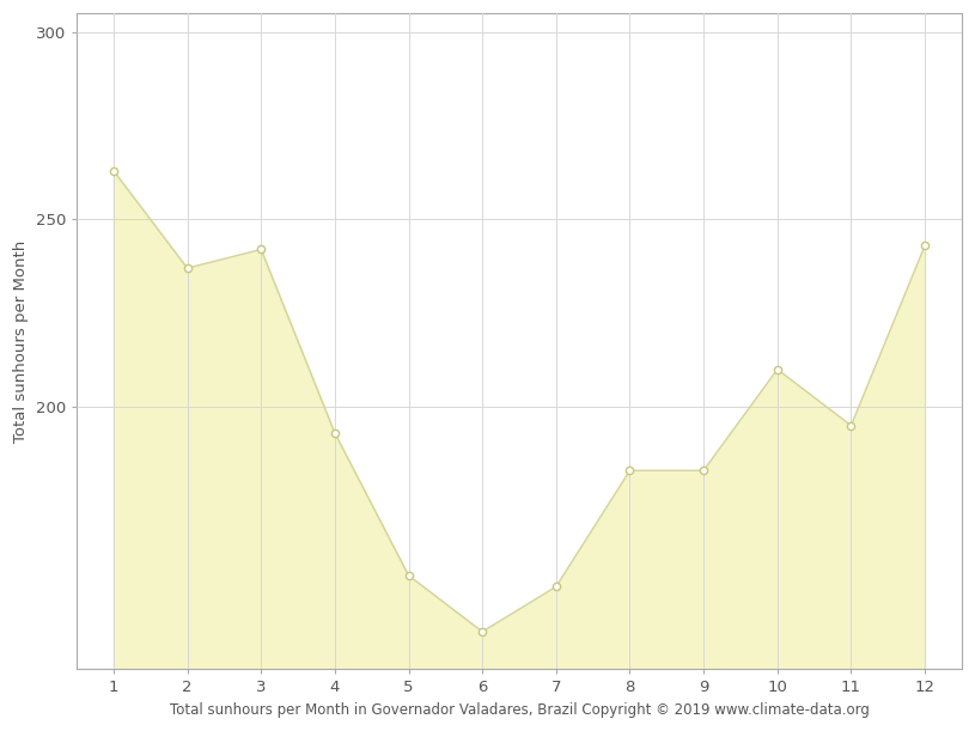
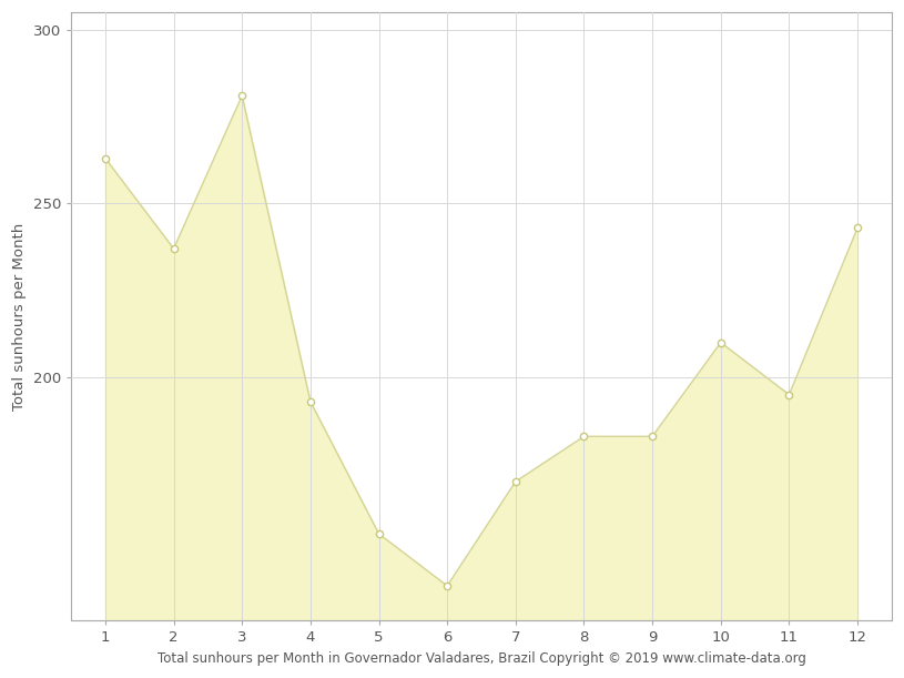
3: 242 -> 281
7: 152 -> 170
